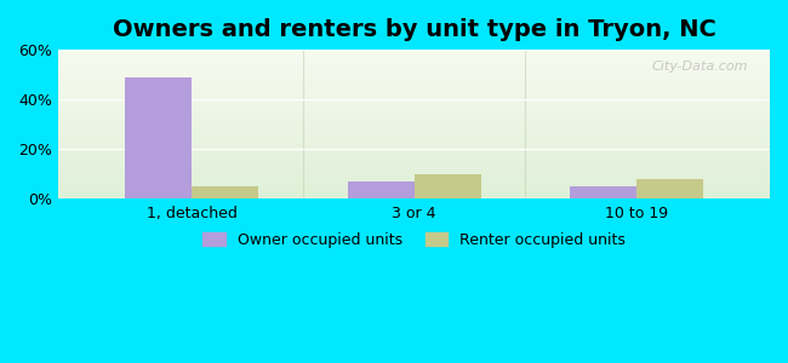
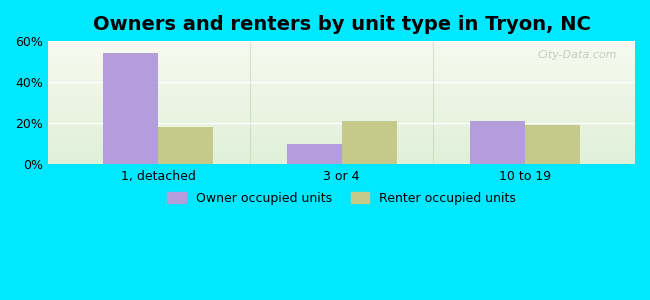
Owner occupied units/1, detached: 49% -> 54%
Renter occupied units/1, detached: 5% -> 18%
Owner occupied units/3 or 4: 7% -> 10%
Renter occupied units/3 or 4: 10% -> 21%
Owner occupied units/10 to 19: 5% -> 21%
Renter occupied units/10 to 19: 8% -> 19%
